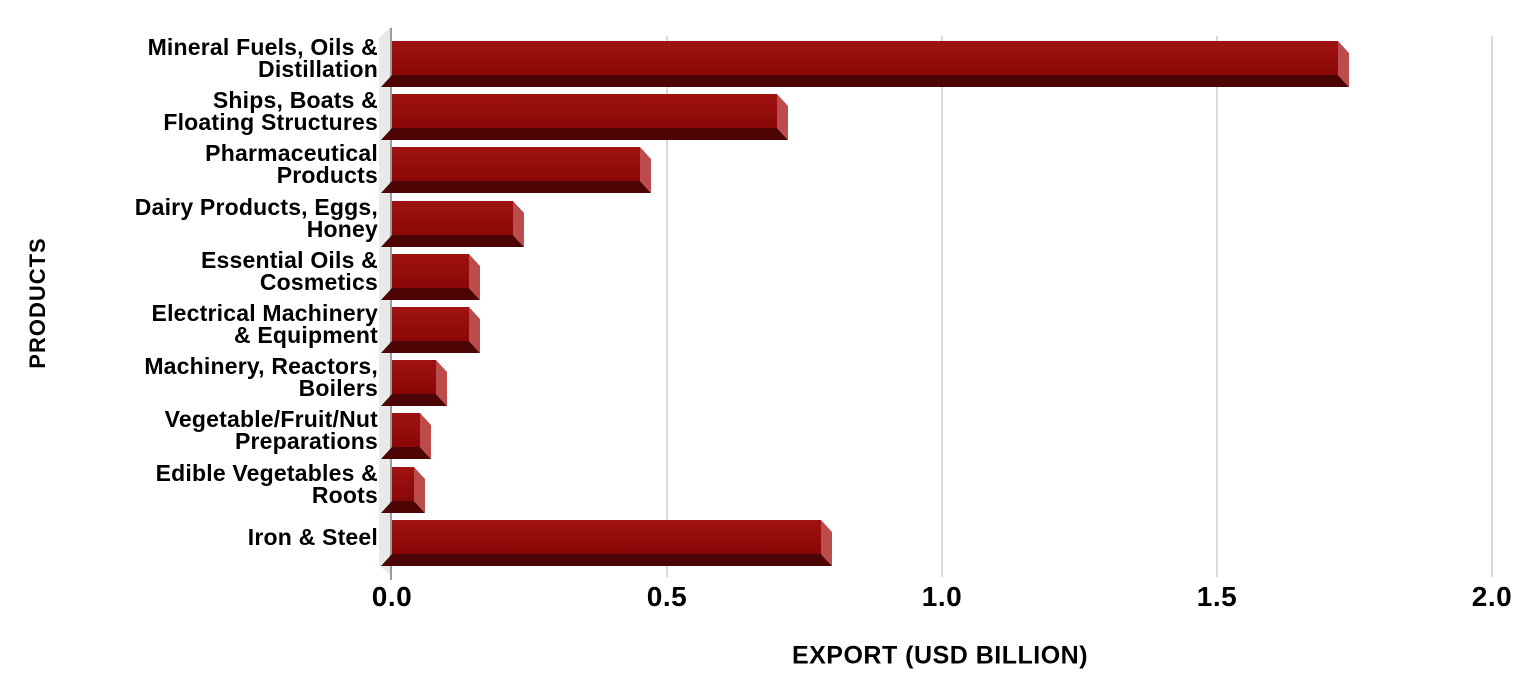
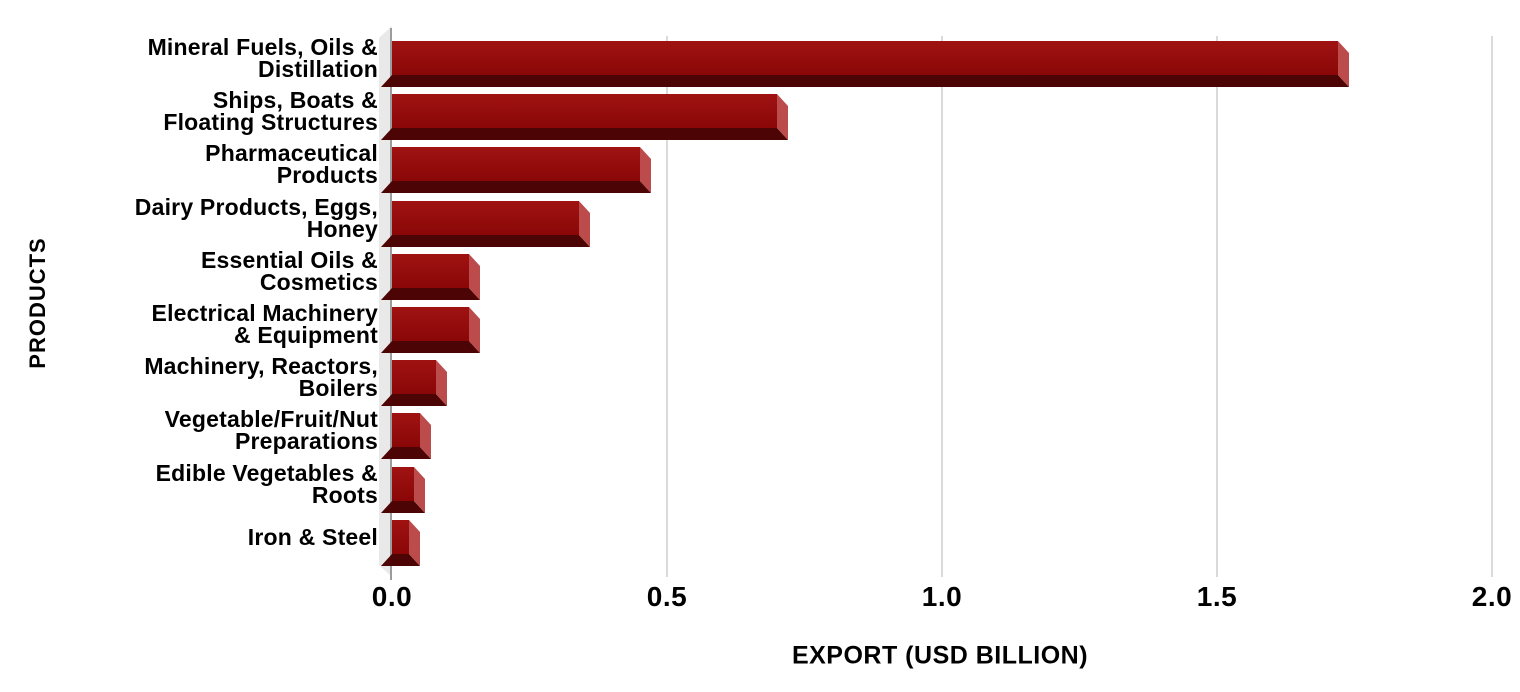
Dairy Products, Eggs, Honey: 0.22 -> 0.34
Iron & Steel: 0.78 -> 0.03
